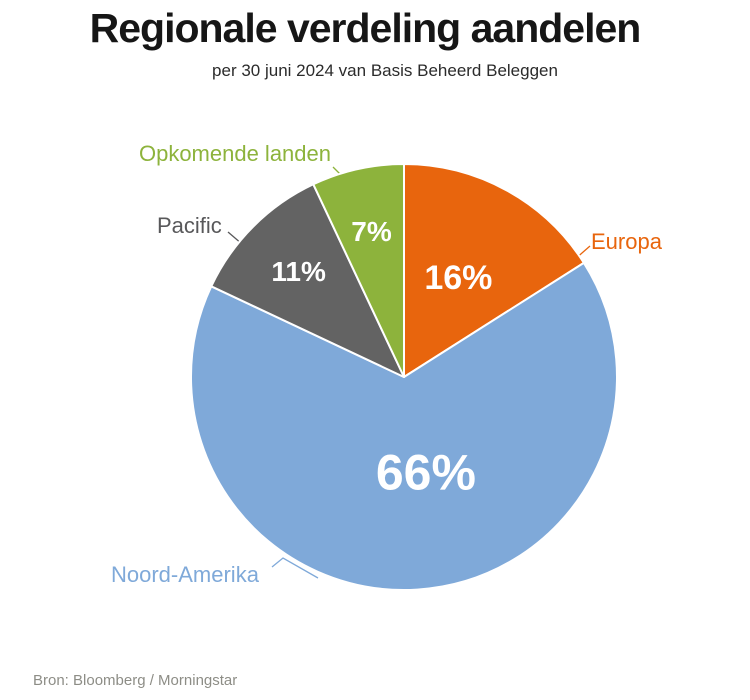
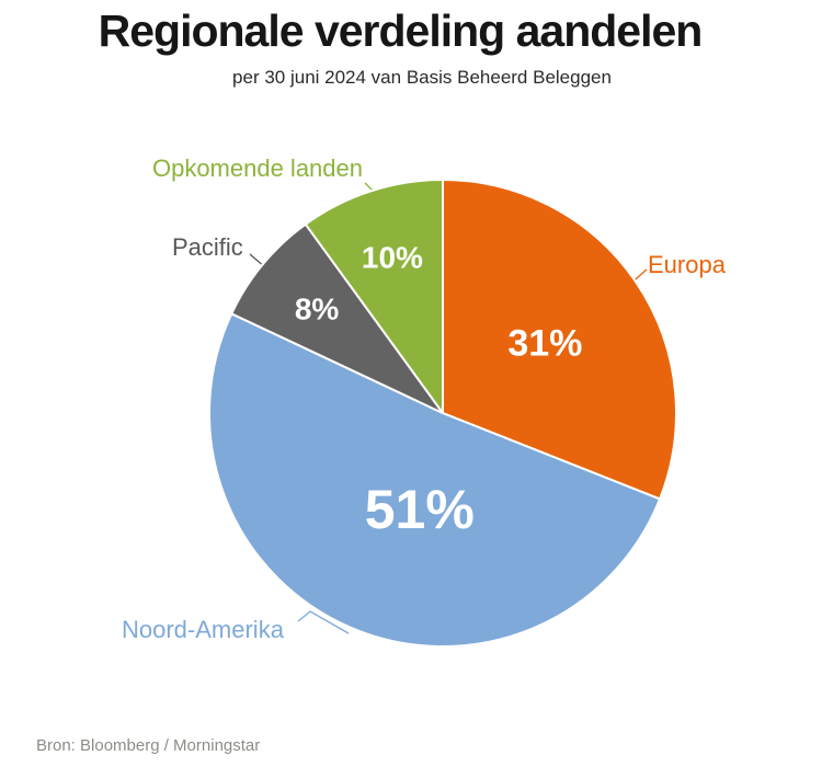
Europa: 16% -> 31%
Noord-Amerika: 66% -> 51%
Pacific: 11% -> 8%
Opkomende landen: 7% -> 10%
